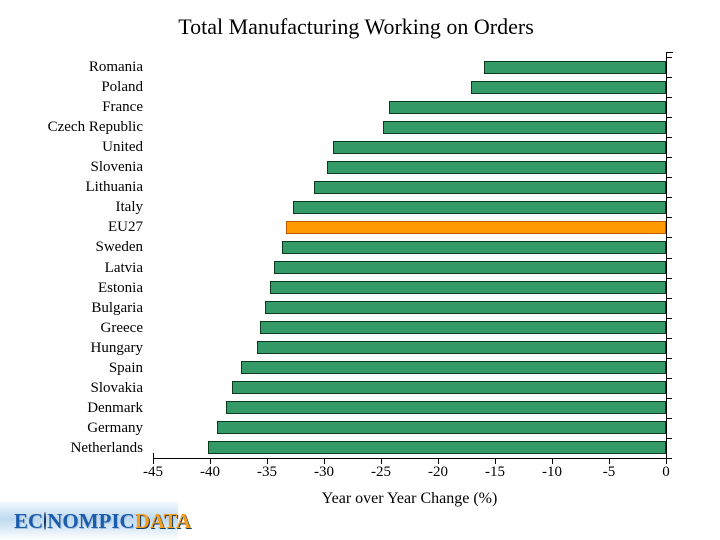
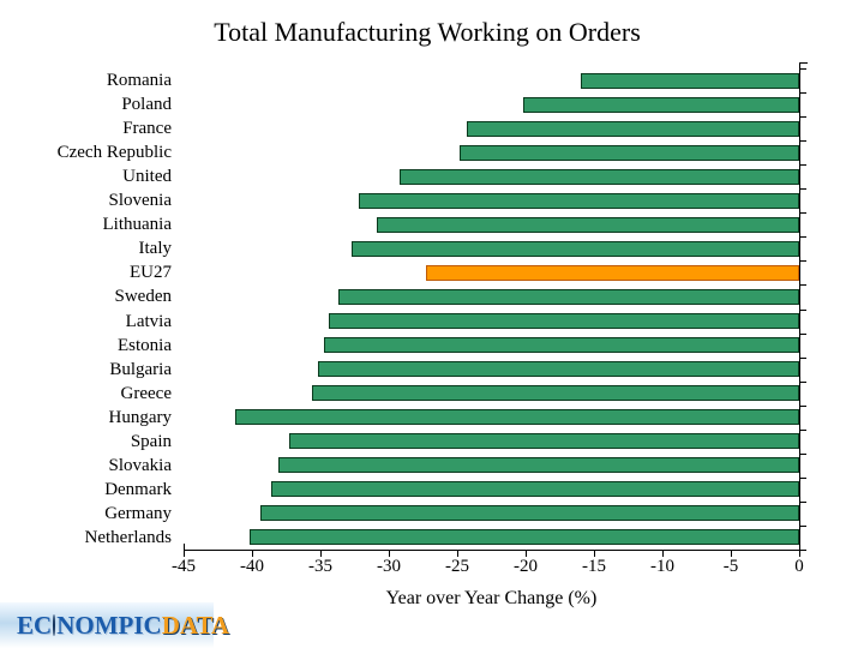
Poland: -17.1 -> -20.2
Slovenia: -29.7 -> -32.2
EU27: -33.3 -> -27.3
Hungary: -35.9 -> -41.2
